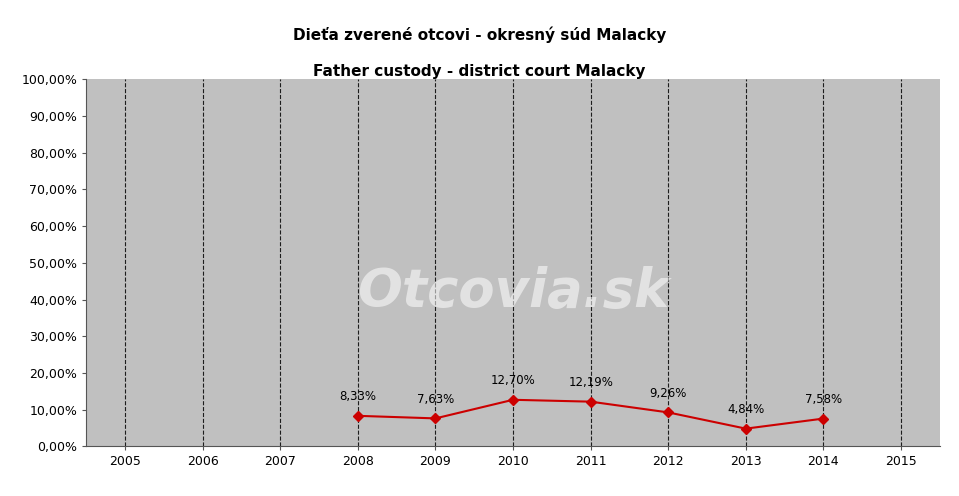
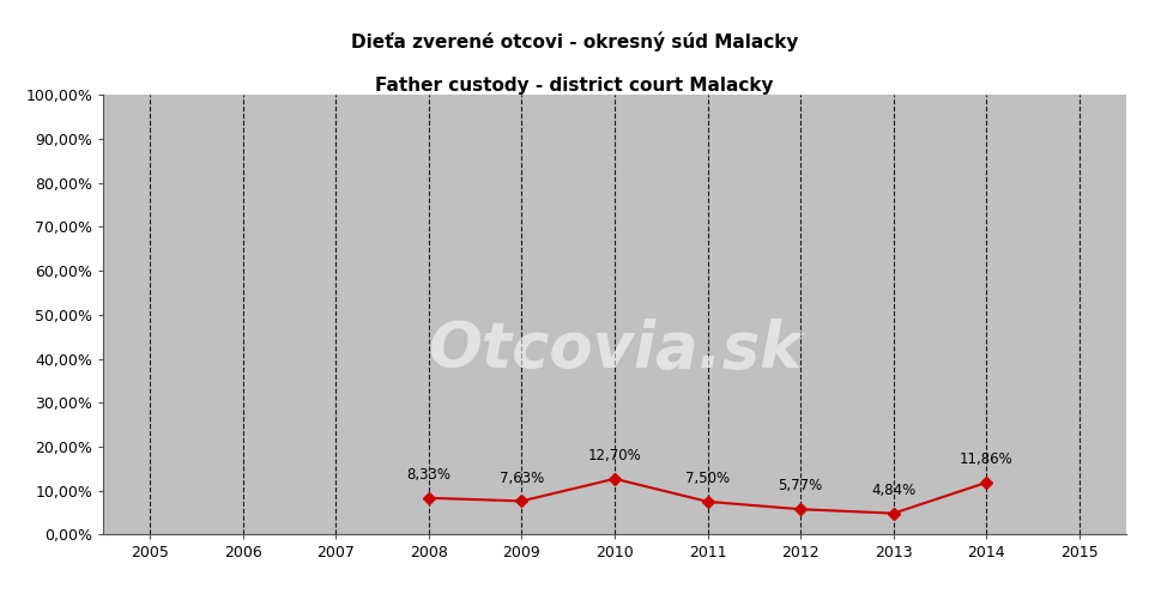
2011: 12,19% -> 7,50%
2012: 9,26% -> 5,77%
2014: 7,58% -> 11,86%
